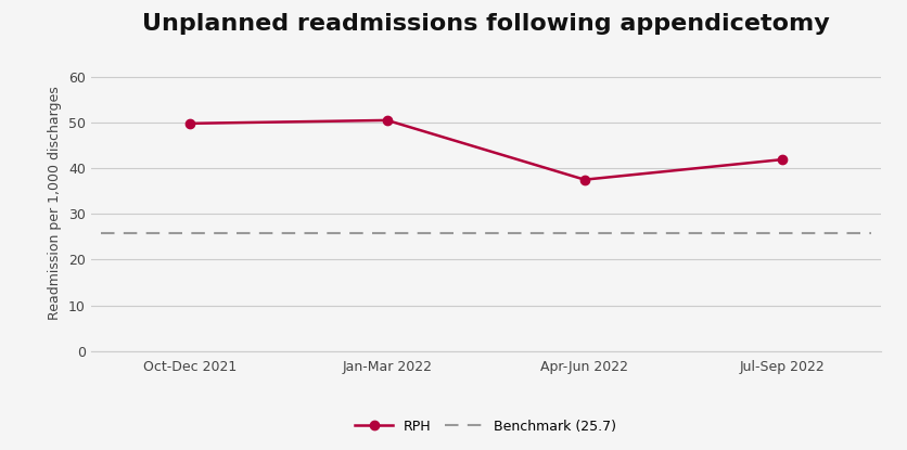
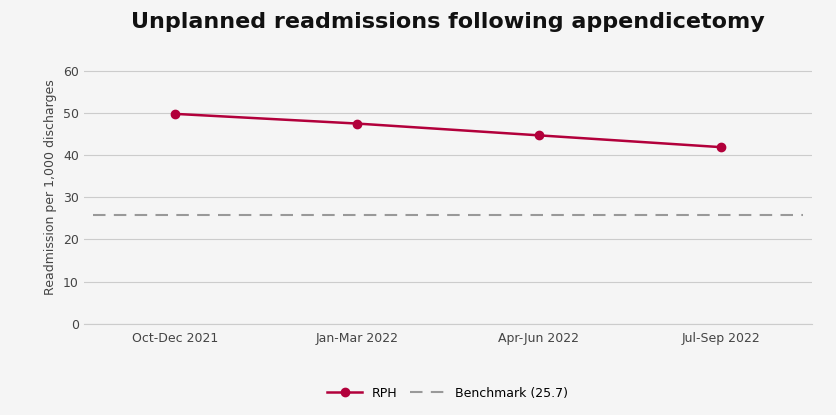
Jan-Mar 2022: 50.5 -> 47.5
Apr-Jun 2022: 37.5 -> 44.7
